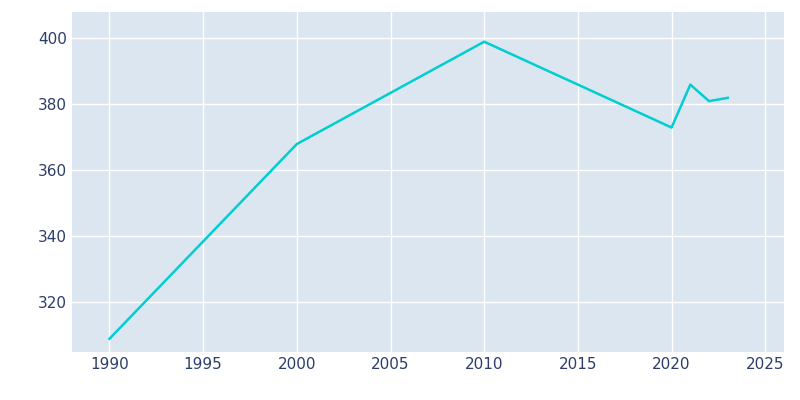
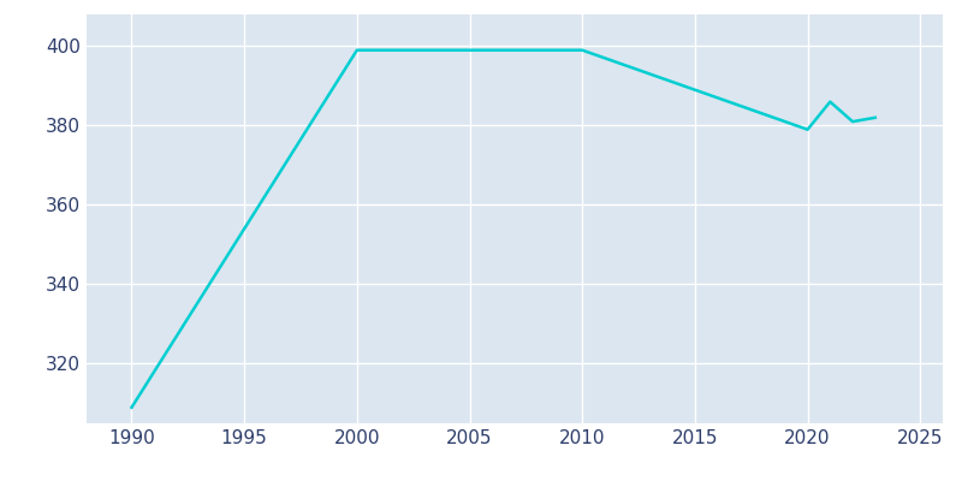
2000: 368 -> 399
2020: 373 -> 379
